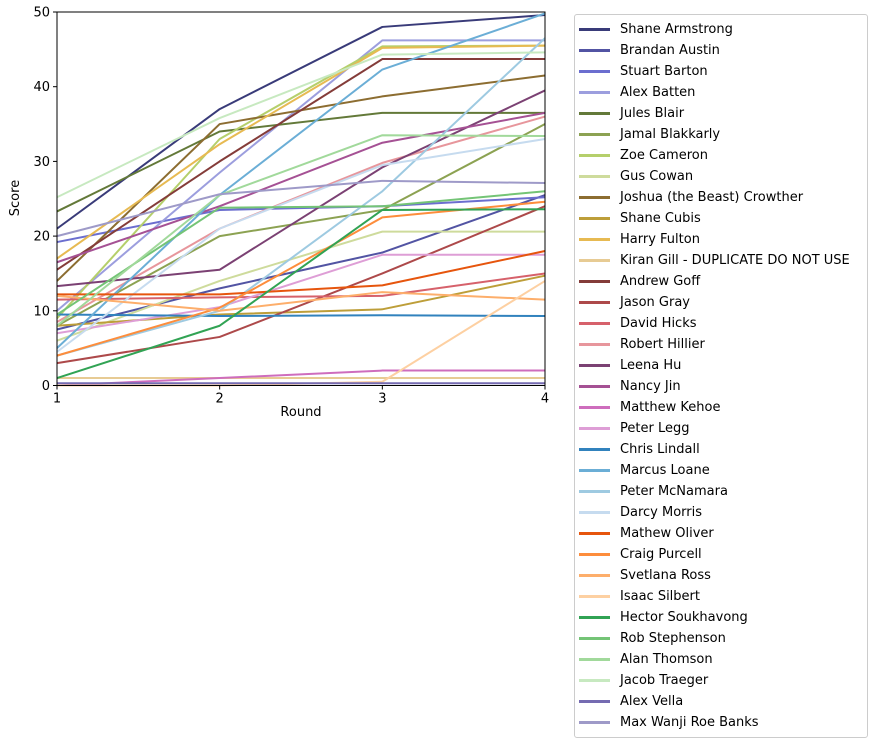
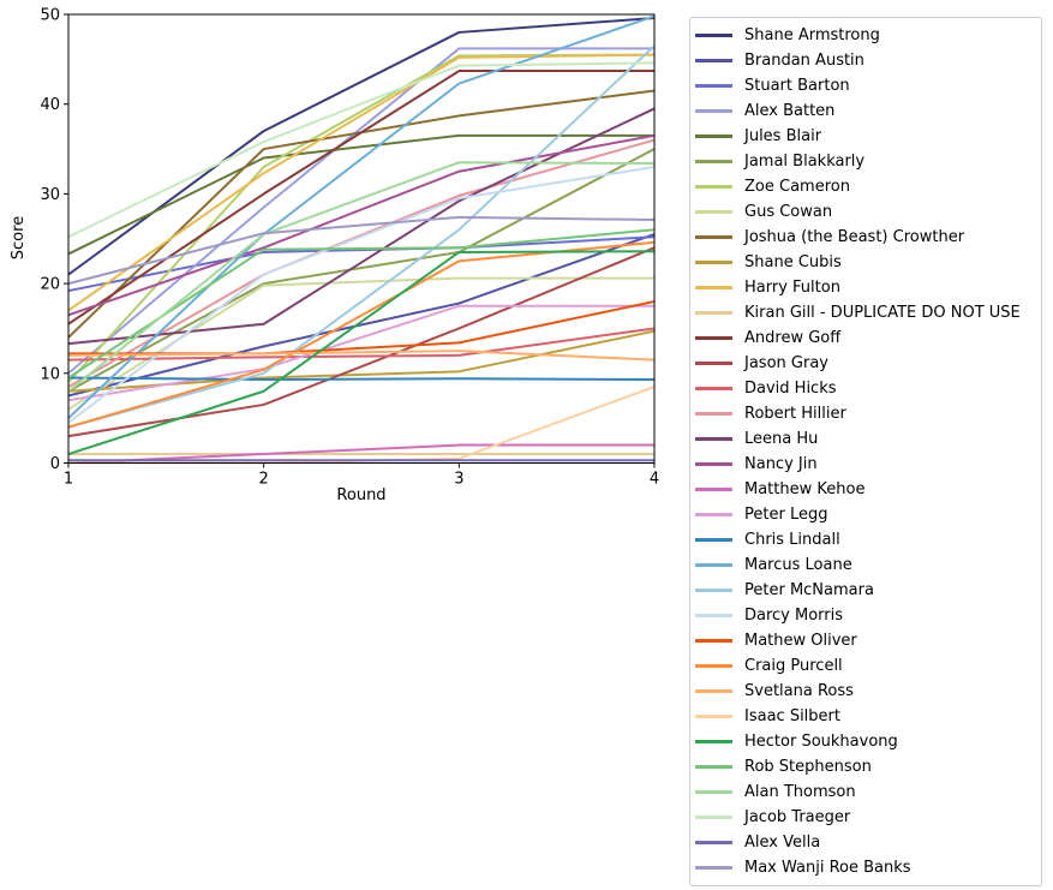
Gus Cowan/2: 14 -> 20
Svetlana Ross/2: 10 -> 12
Isaac Silbert/4: 14 -> 8
